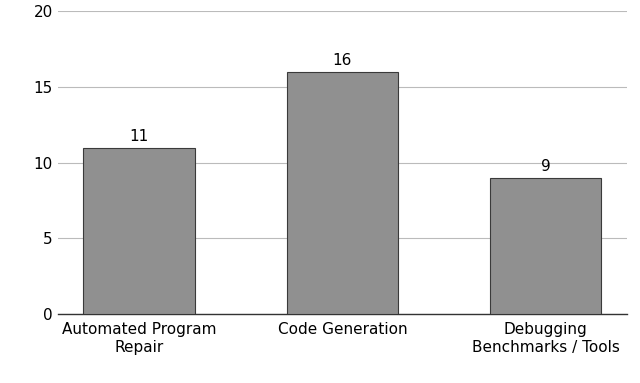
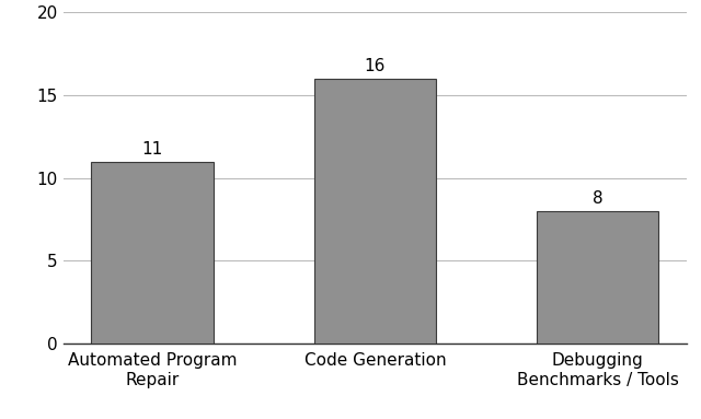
Debugging Benchmarks / Tools: 9 -> 8
